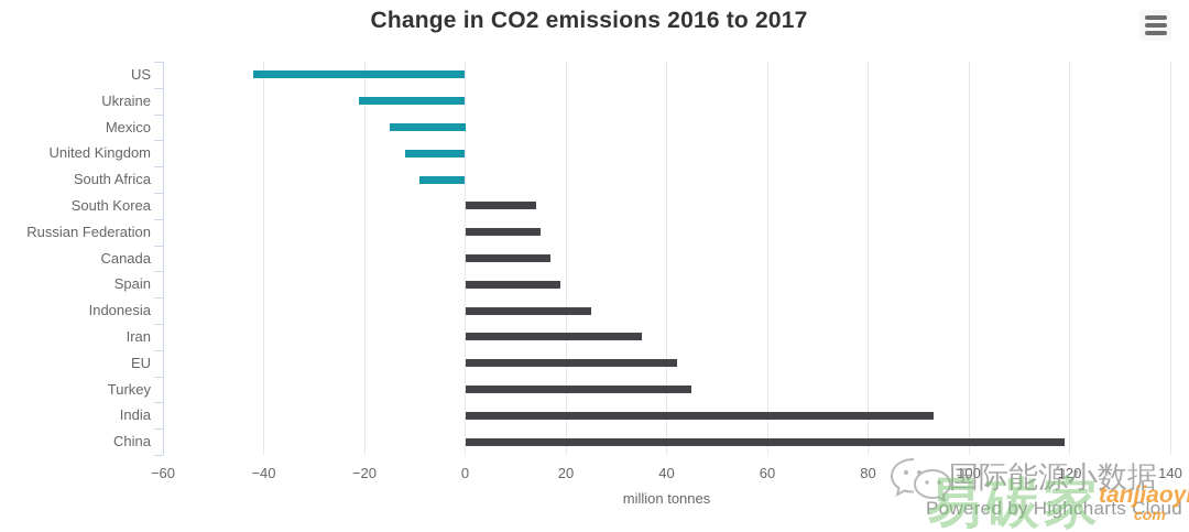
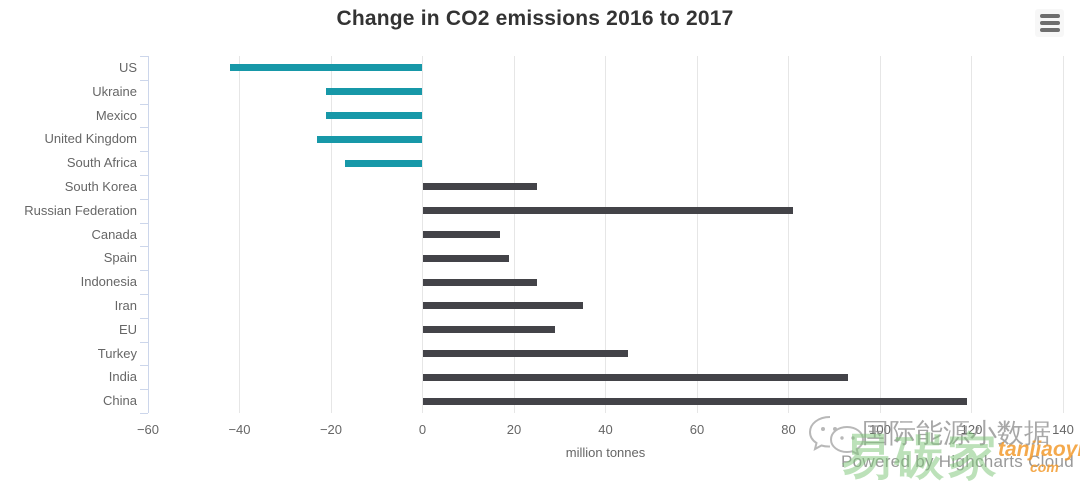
Mexico: -15 -> -21
United Kingdom: -12 -> -23
South Africa: -9 -> -17
South Korea: 14 -> 25
Russian Federation: 15 -> 81
EU: 42 -> 29
